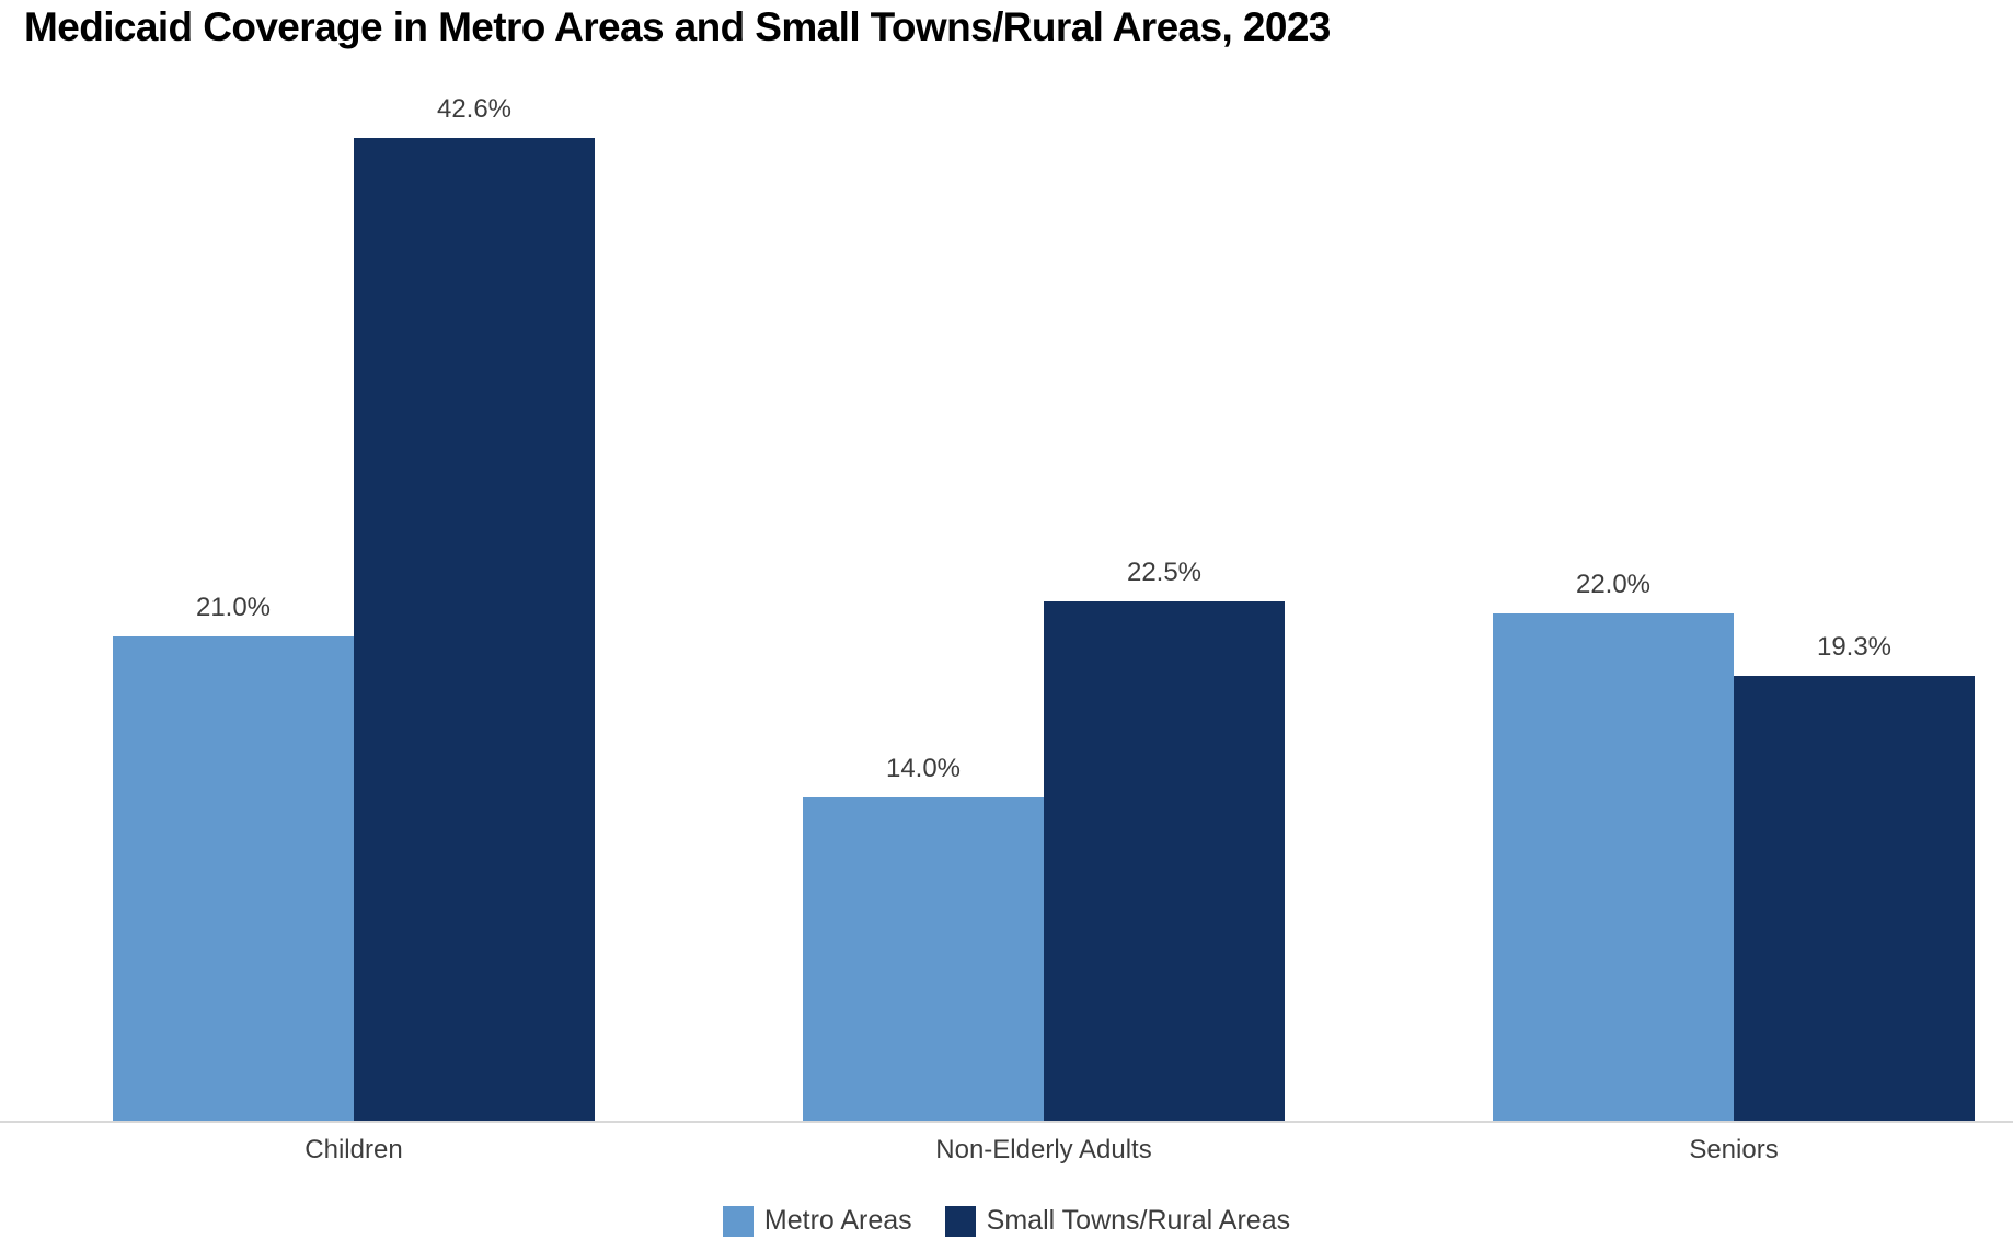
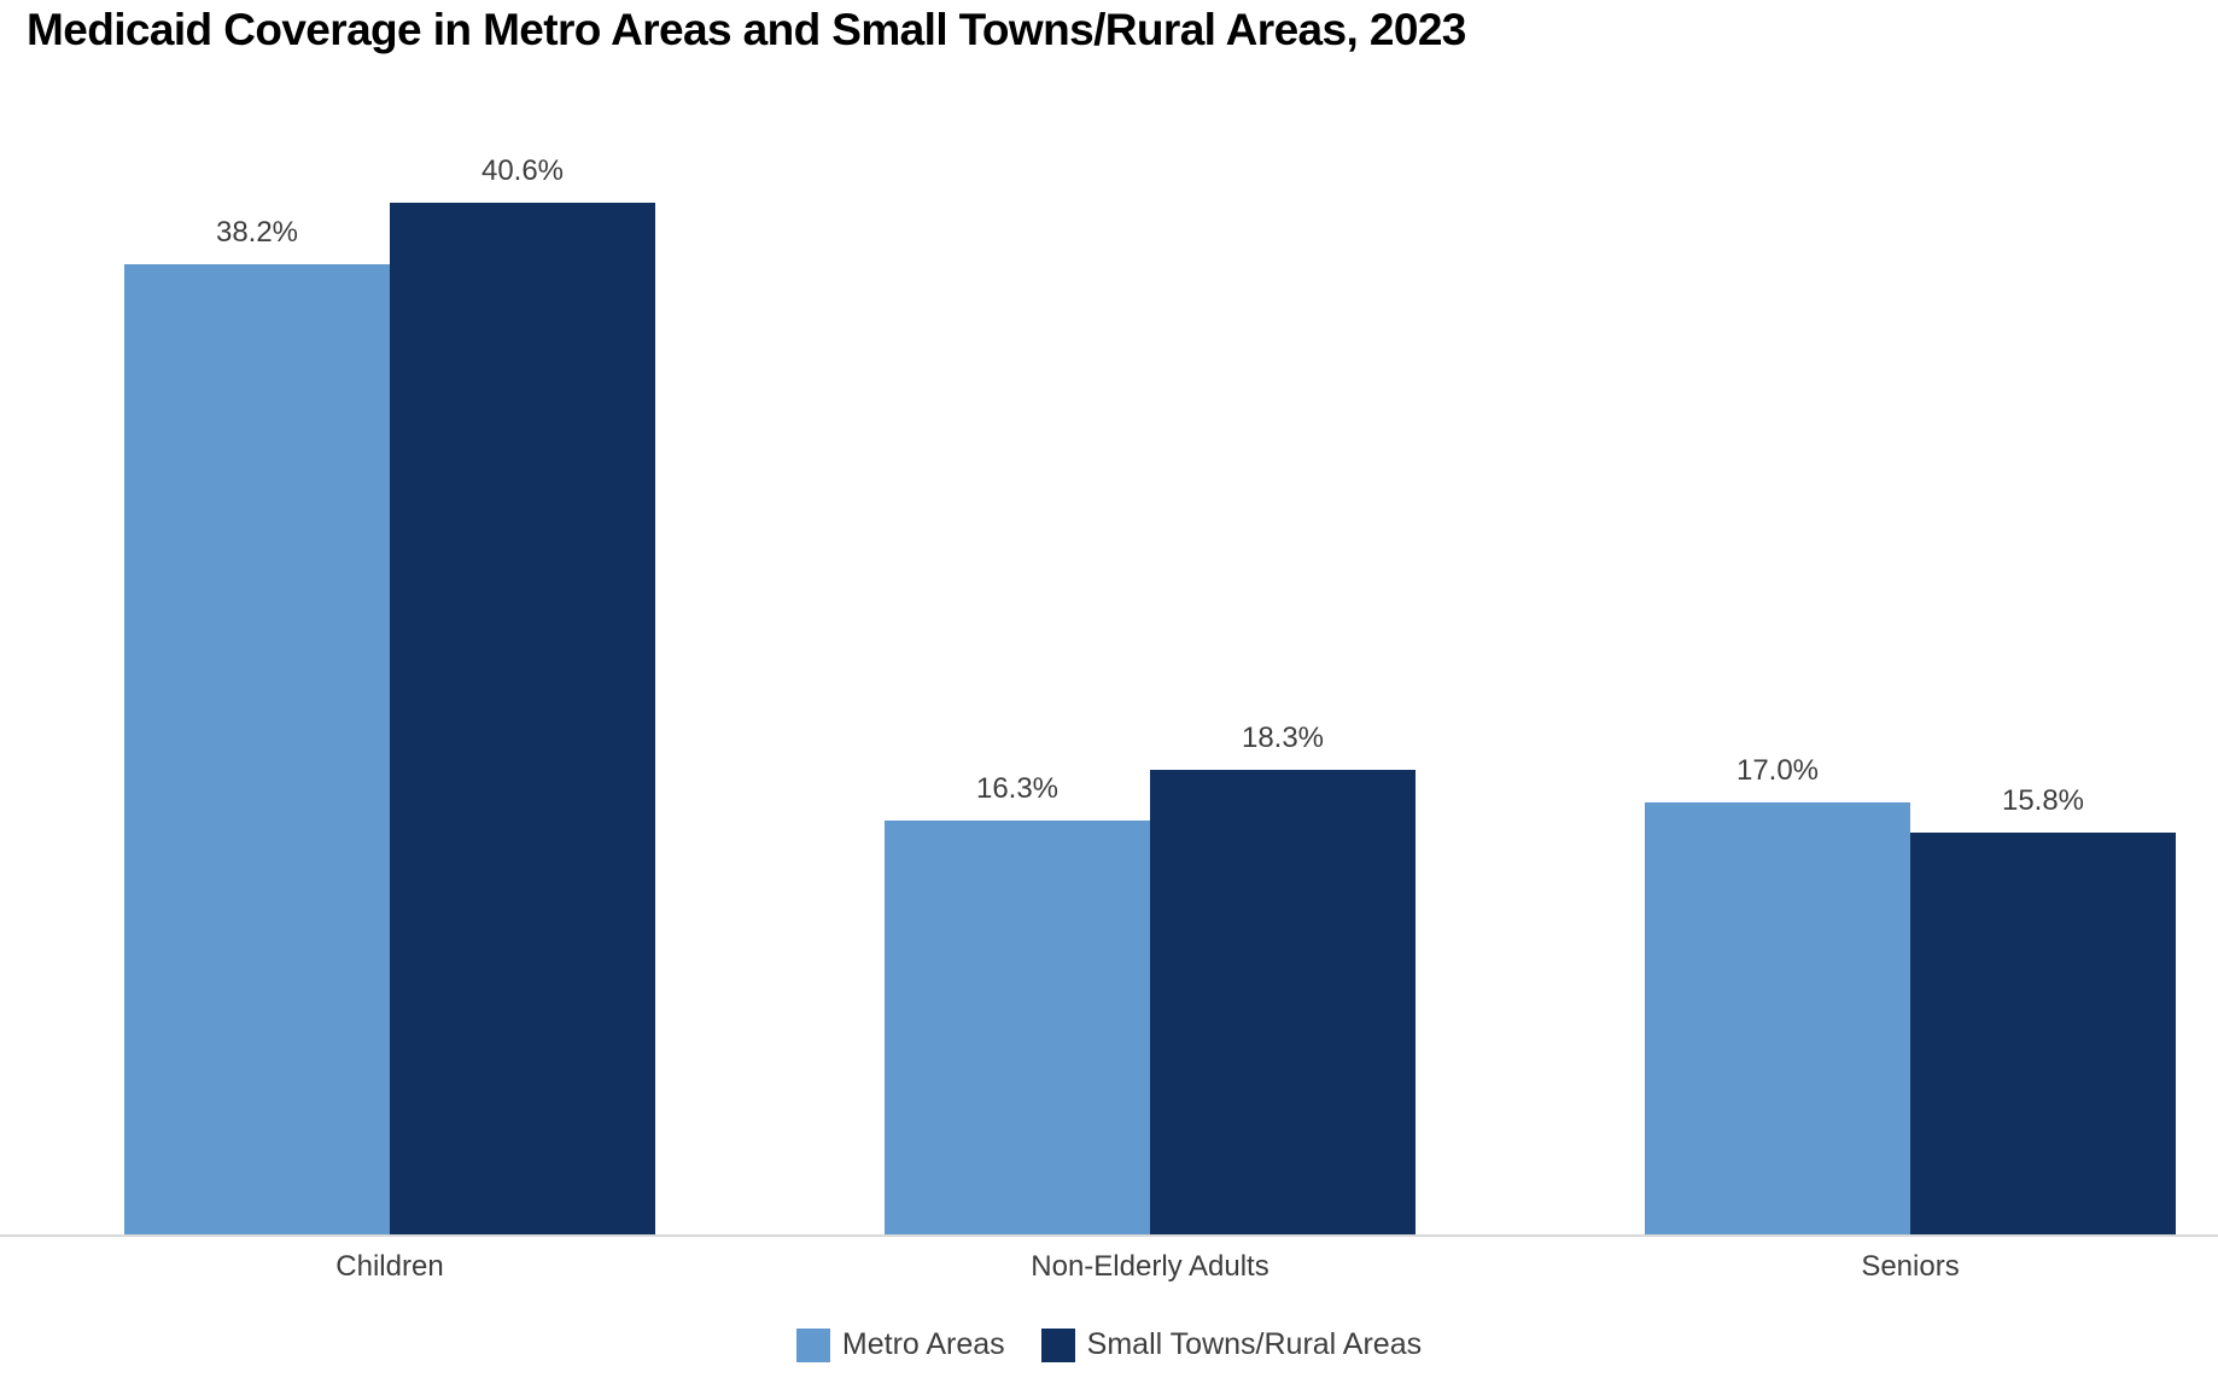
Metro Areas/Children: 21.0% -> 38.2%
Small Towns/Rural Areas/Children: 42.6% -> 40.6%
Metro Areas/Non-Elderly Adults: 14.0% -> 16.3%
Small Towns/Rural Areas/Non-Elderly Adults: 22.5% -> 18.3%
Metro Areas/Seniors: 22.0% -> 17.0%
Small Towns/Rural Areas/Seniors: 19.3% -> 15.8%
